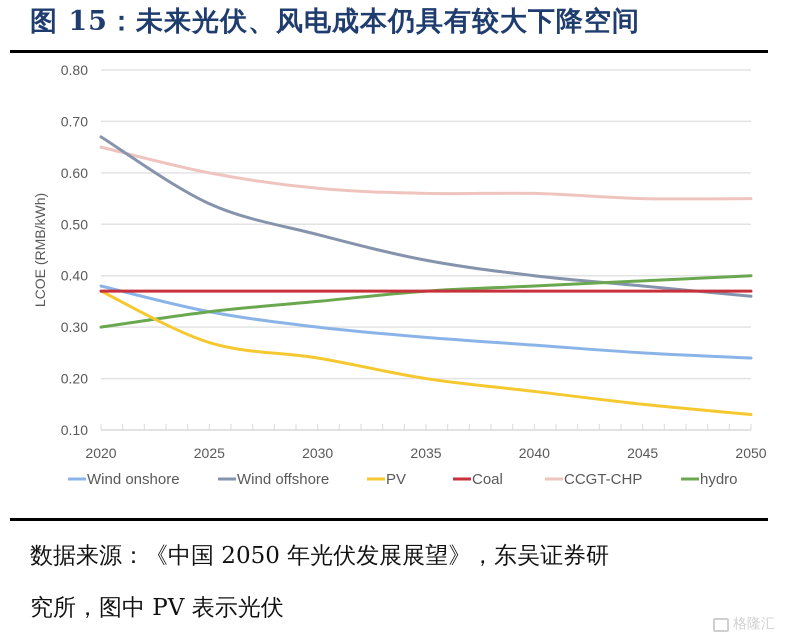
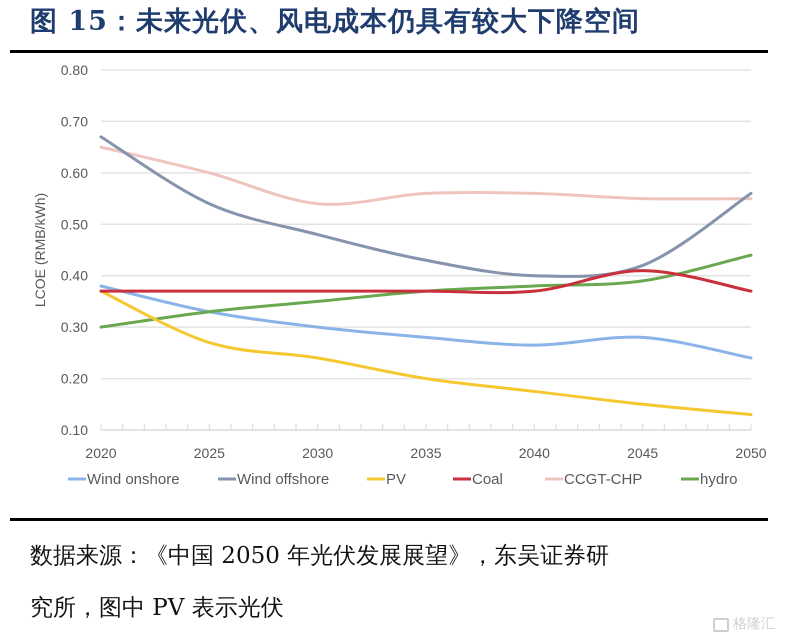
CCGT-CHP/2030: 0.57 -> 0.54
Wind onshore/2045: 0.25 -> 0.28
Wind offshore/2045: 0.38 -> 0.42
Coal/2045: 0.37 -> 0.41
Wind offshore/2050: 0.36 -> 0.56
hydro/2050: 0.40 -> 0.44
